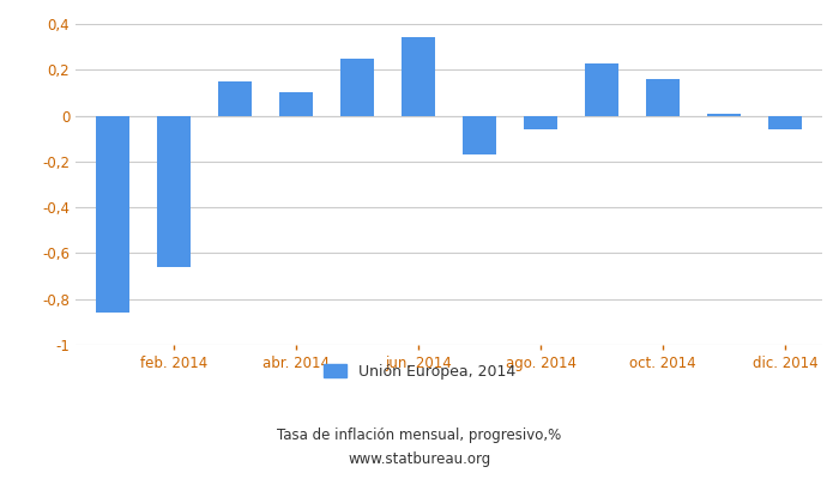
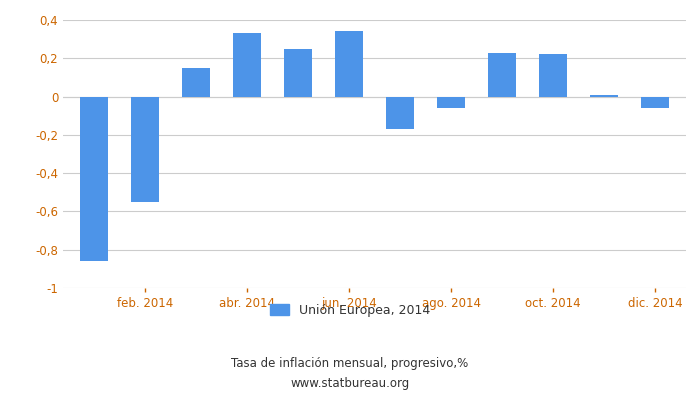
feb. 2014: -0,66 -> -0,55
abr. 2014: 0,10 -> 0,33
oct. 2014: 0,16 -> 0,22
